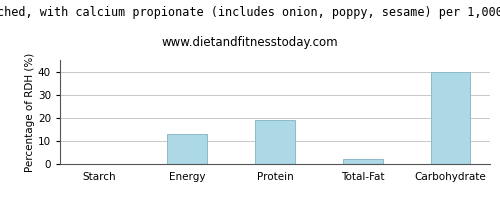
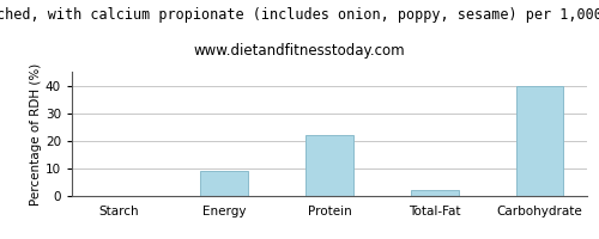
Energy: 13 -> 9
Protein: 19 -> 22
